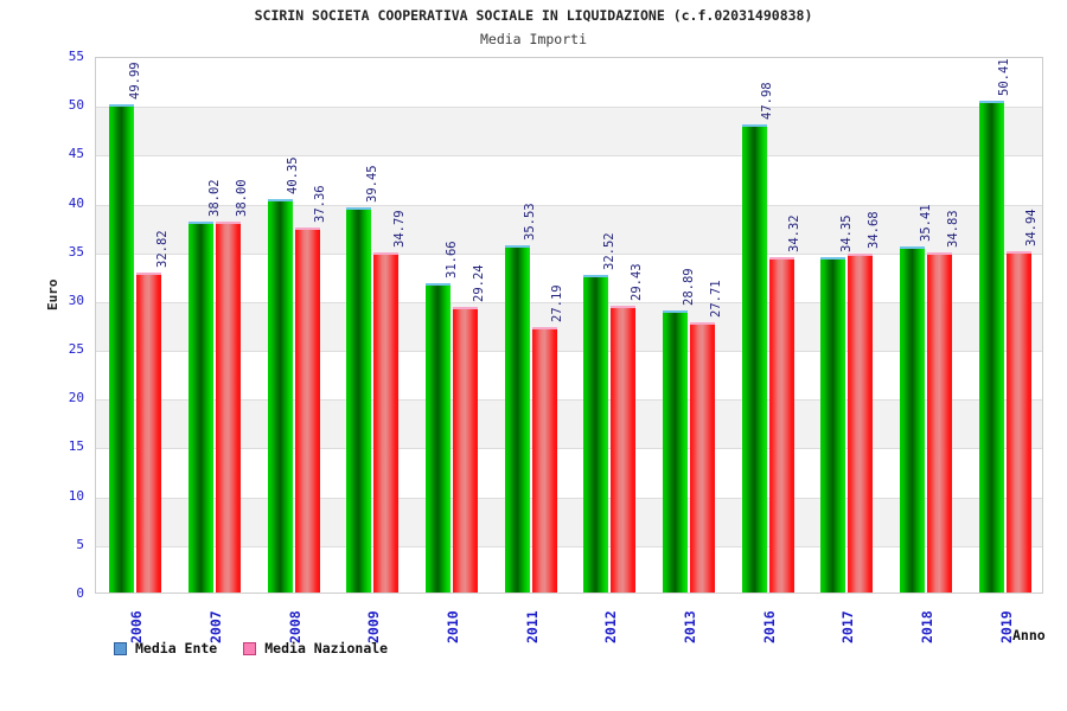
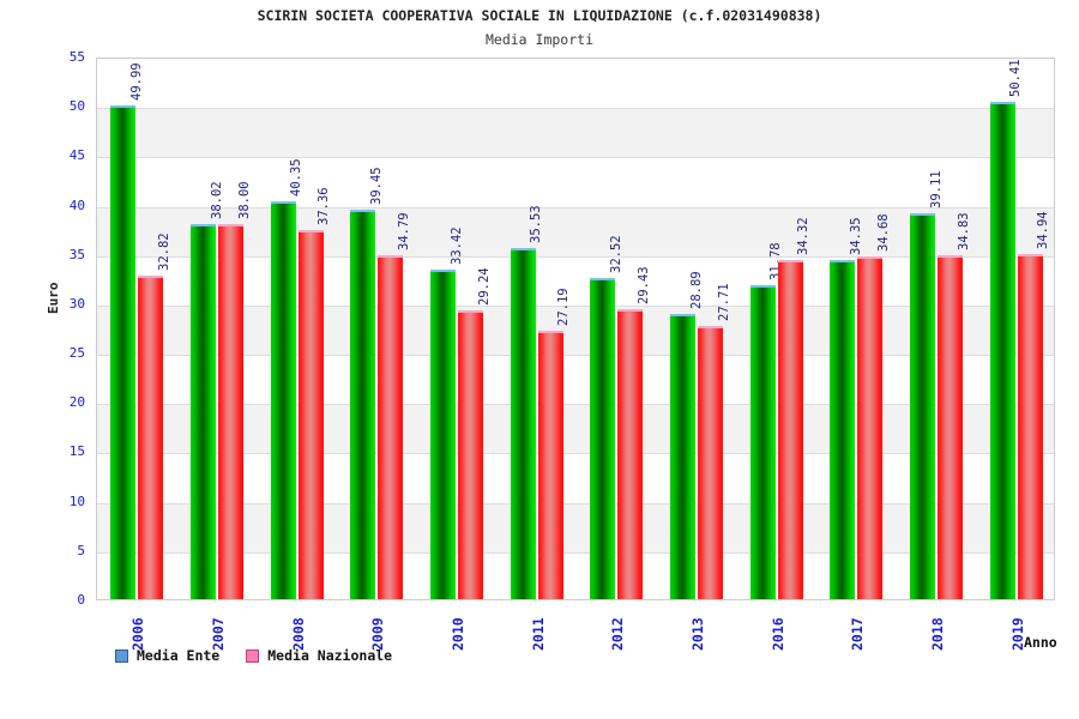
Media Ente/2010: 31.66 -> 33.42
Media Ente/2016: 47.98 -> 31.78
Media Ente/2018: 35.41 -> 39.11
